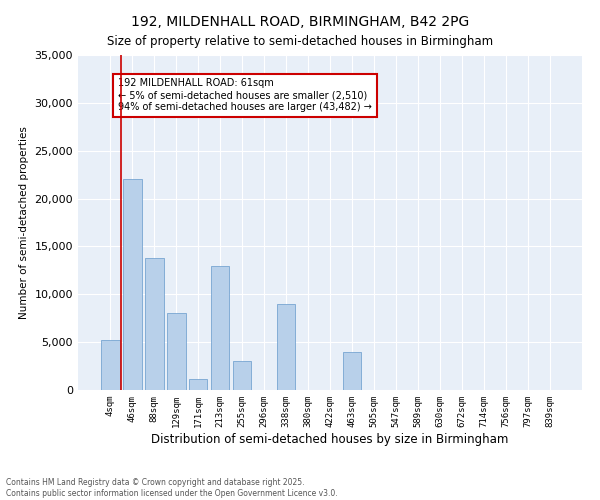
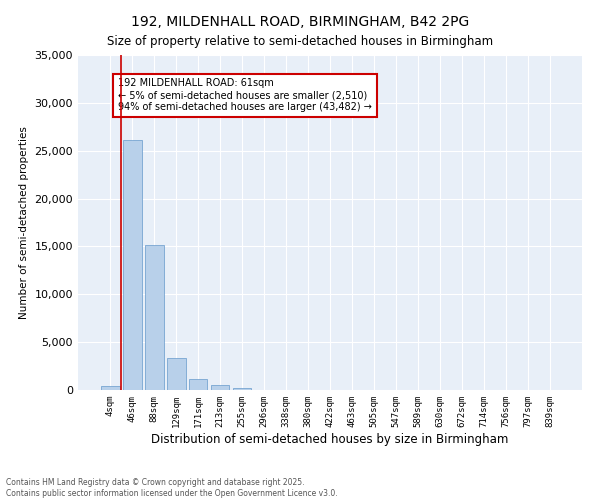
4sqm: 5,200 -> 400
46sqm: 22,000 -> 26,100
88sqm: 13,800 -> 15,100
129sqm: 8,000 -> 3,300
213sqm: 13,000 -> 500
255sqm: 3,000 -> 200
338sqm: 9,000 -> 0
463sqm: 4,000 -> 0
